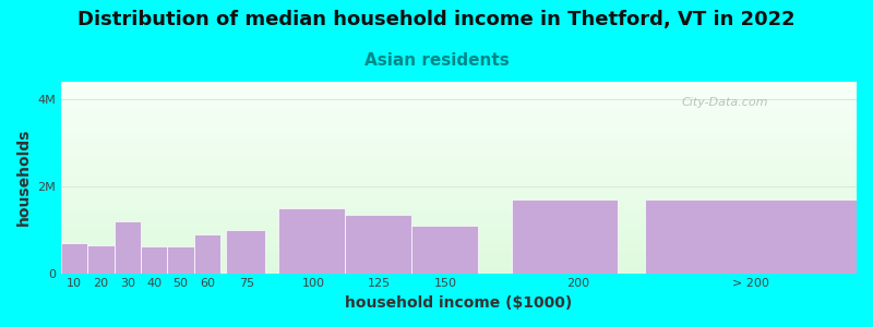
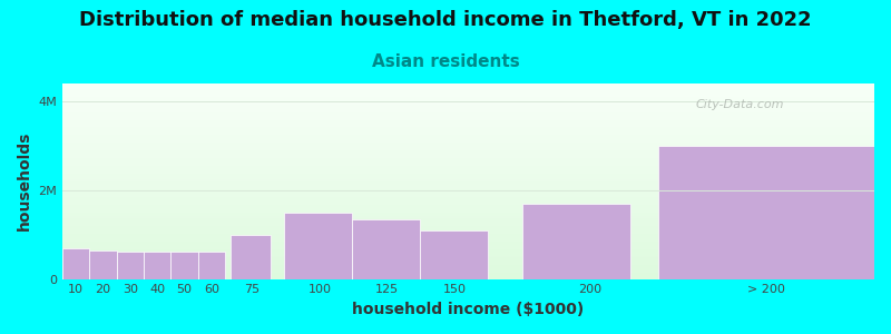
30: 1.20M -> 0.62M
60: 0.90M -> 0.61M
> 200: 1.70M -> 3.00M
